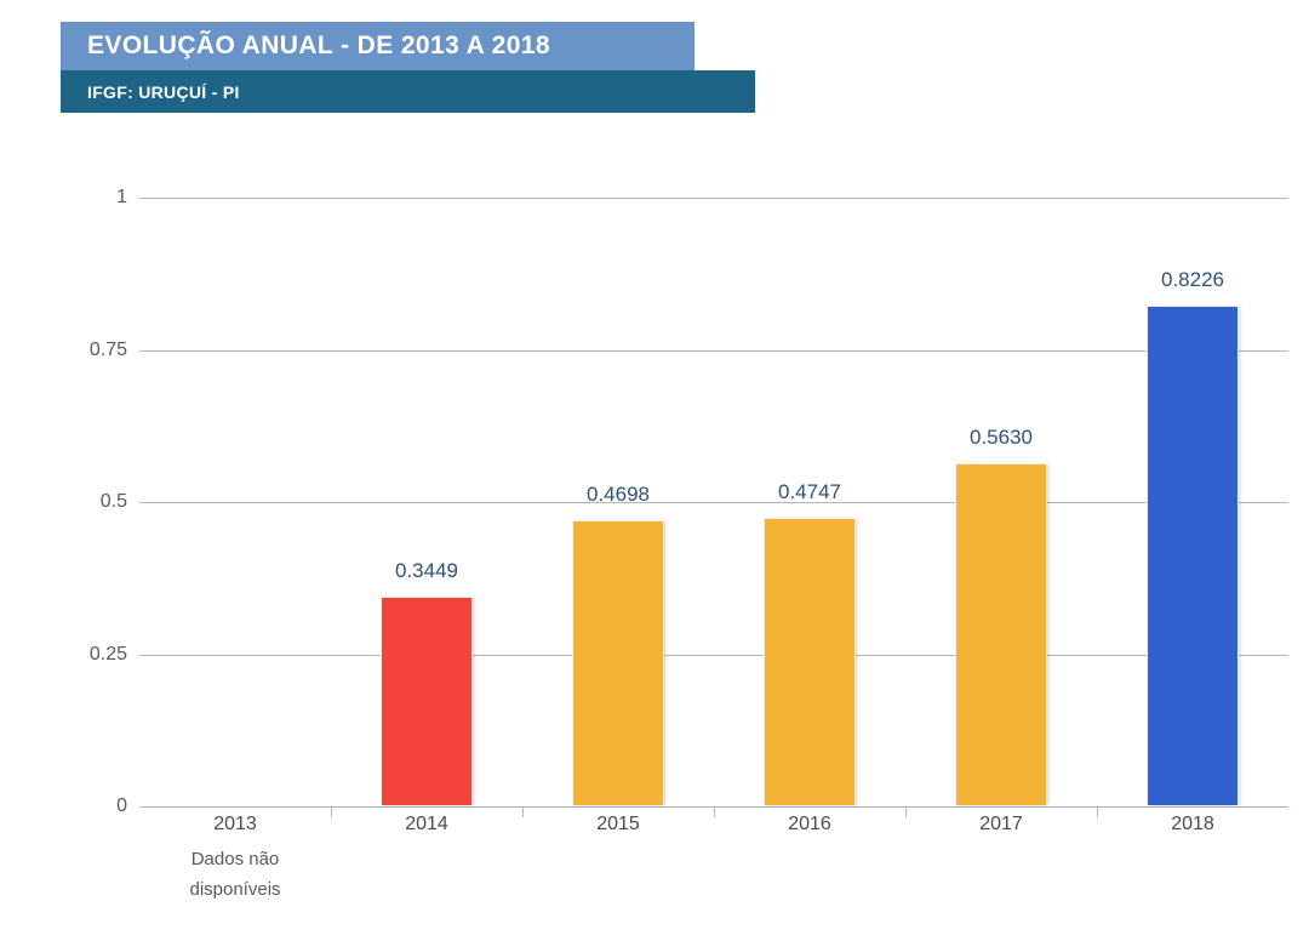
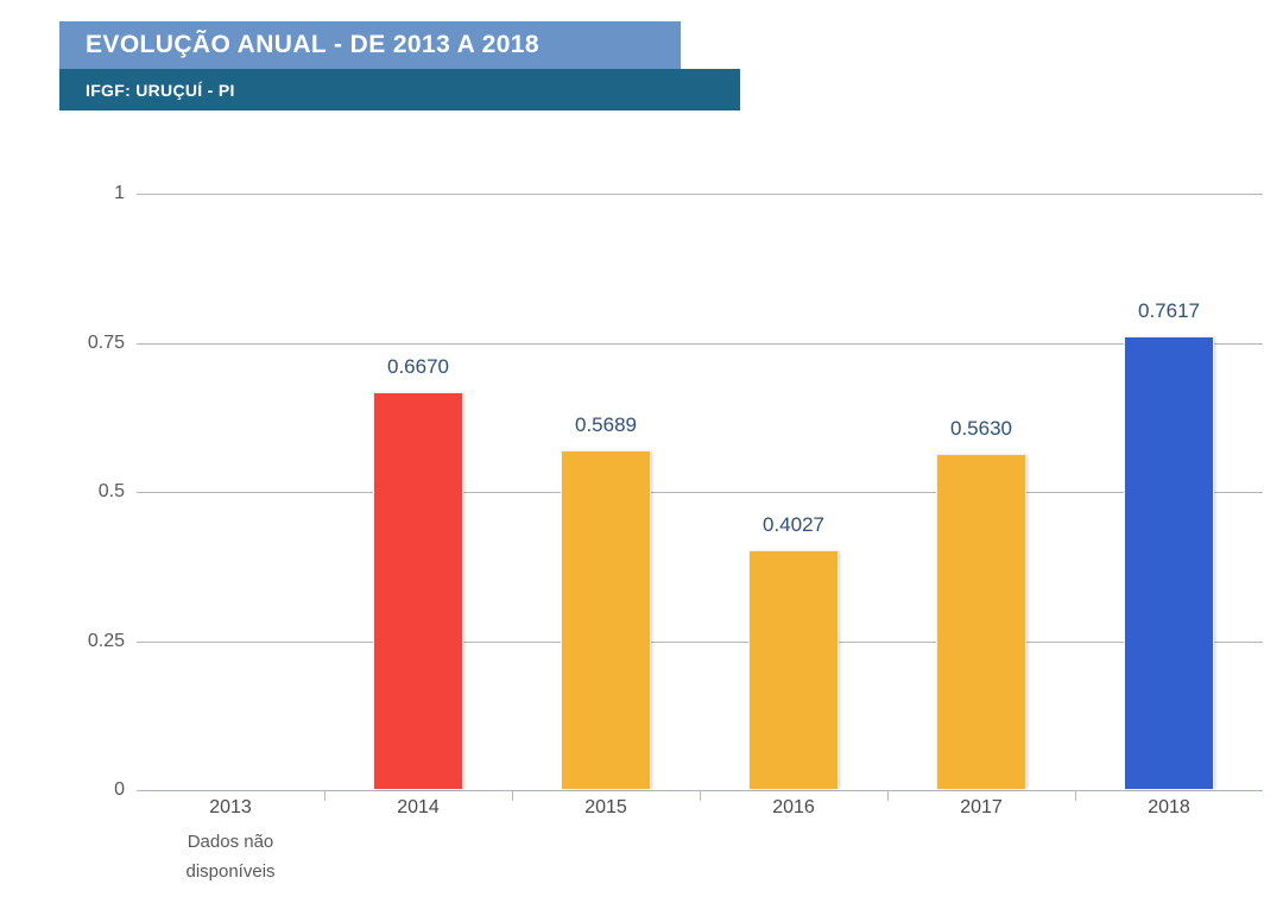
2014: 0.3449 -> 0.6670
2015: 0.4698 -> 0.5689
2016: 0.4747 -> 0.4027
2018: 0.8226 -> 0.7617
